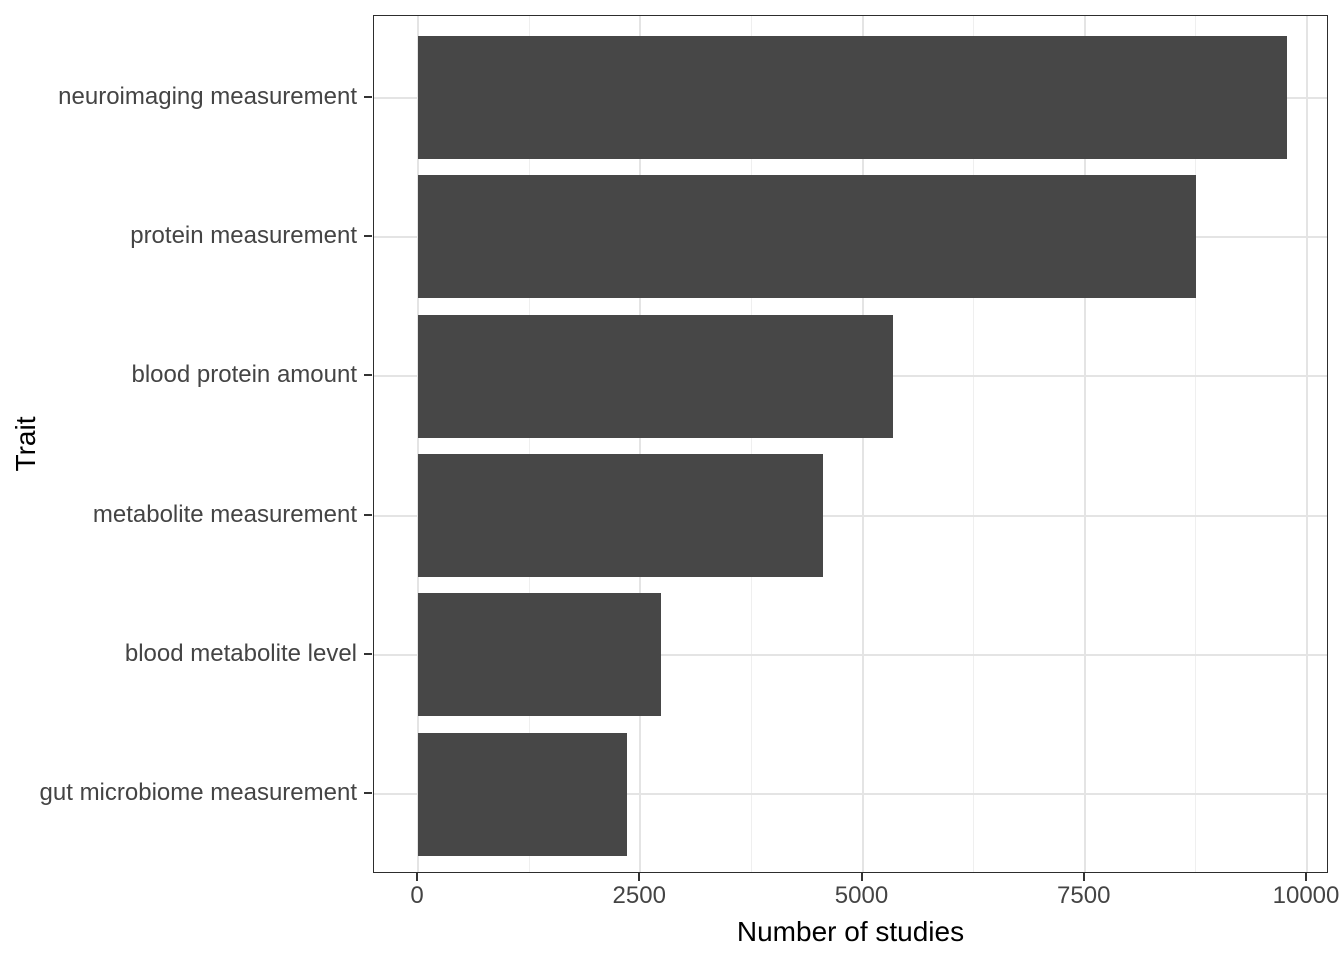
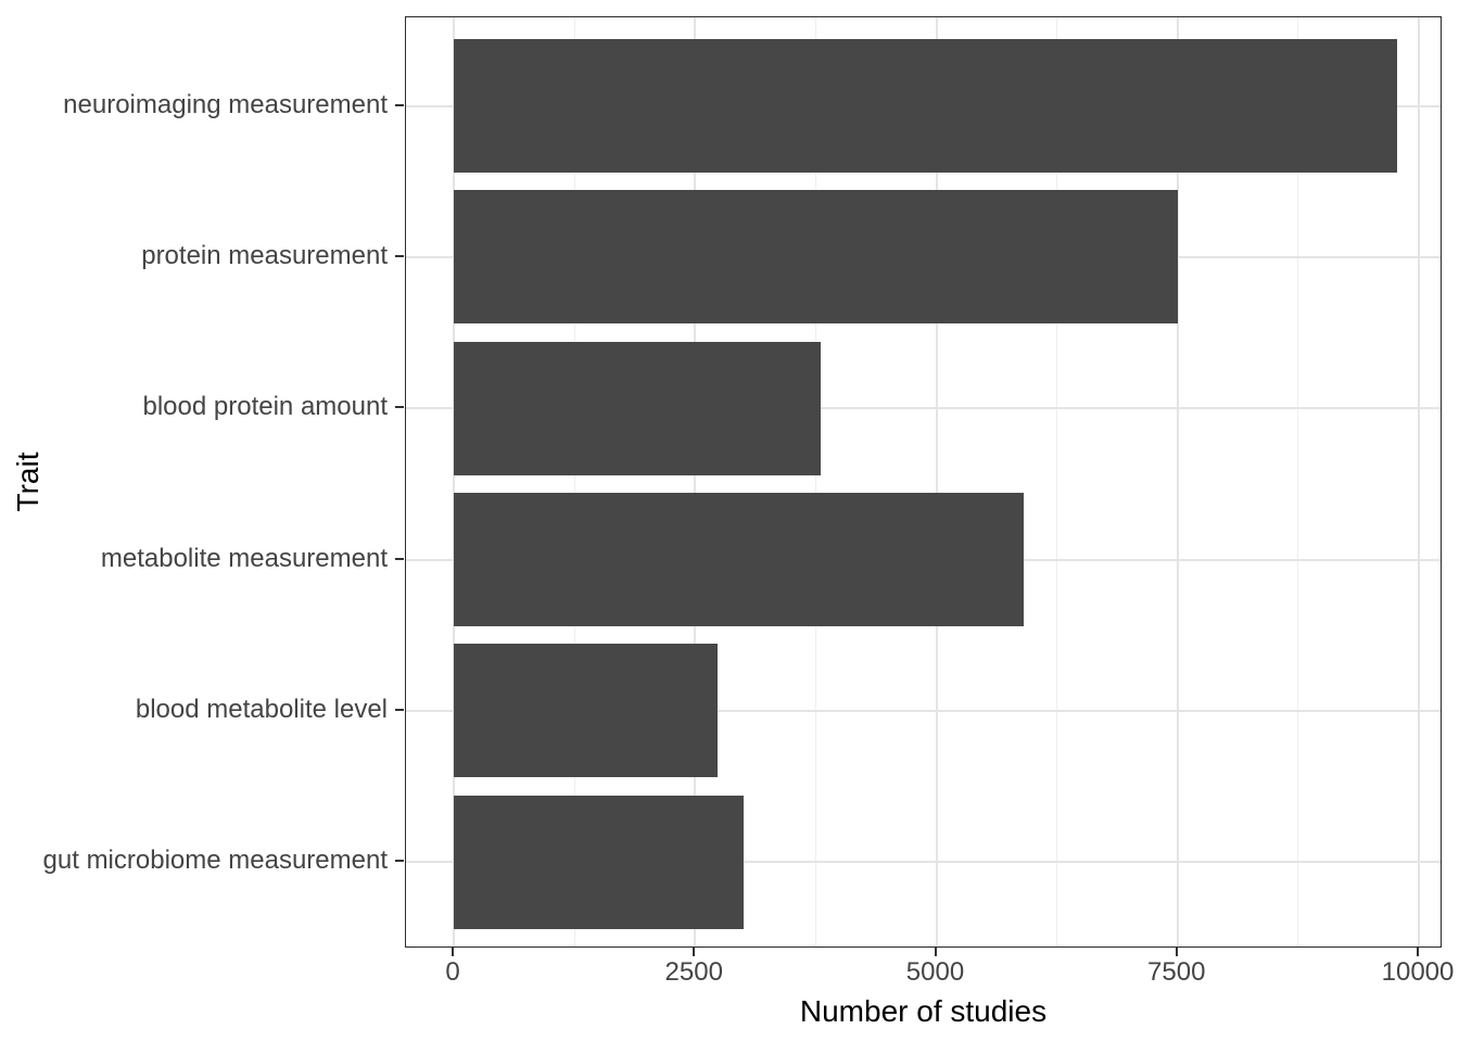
protein measurement: 8800 -> 7500
blood protein amount: 5300 -> 3800
metabolite measurement: 4600 -> 5900
gut microbiome measurement: 2400 -> 3000
